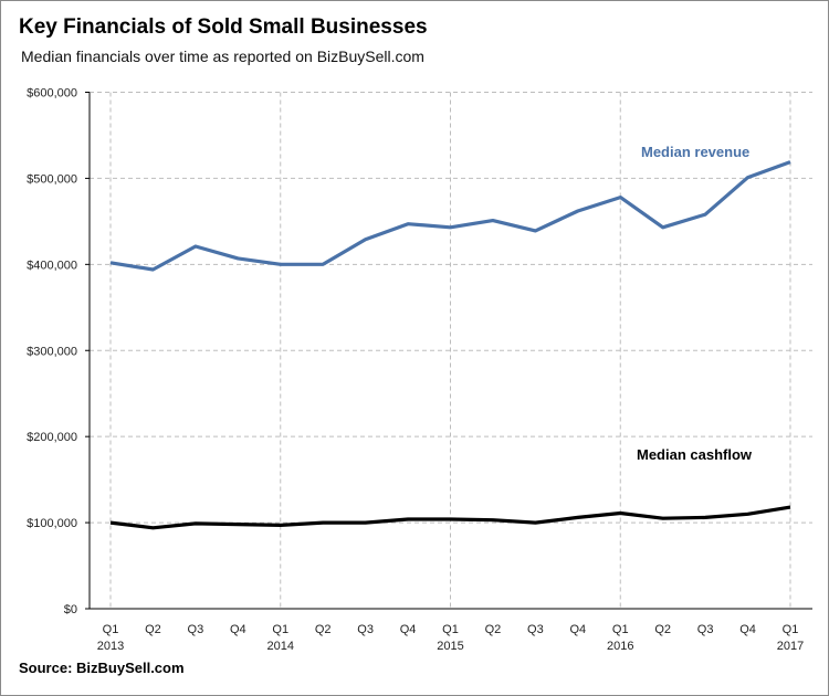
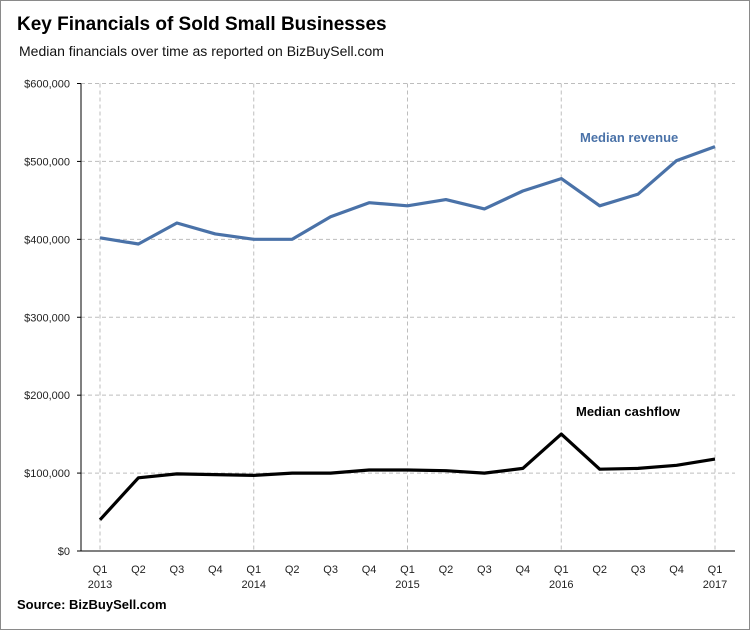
Median cashflow/Q1 2013: $100000 -> $40000
Median cashflow/Q1 2016: $110000 -> $150000
